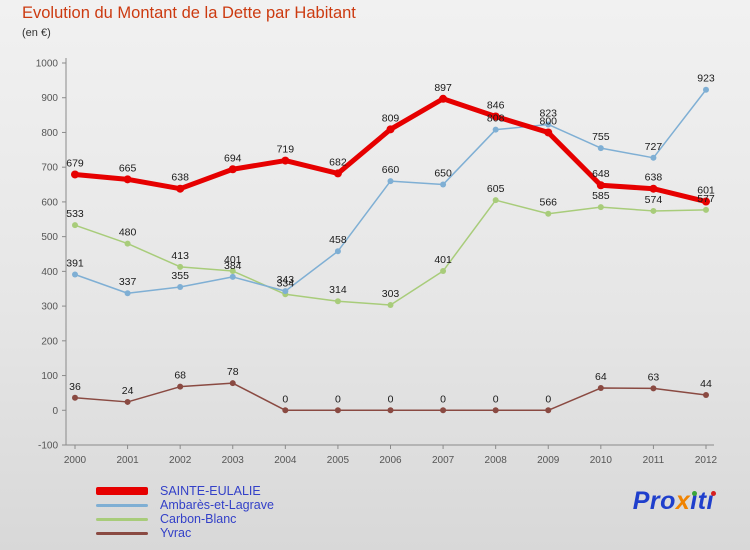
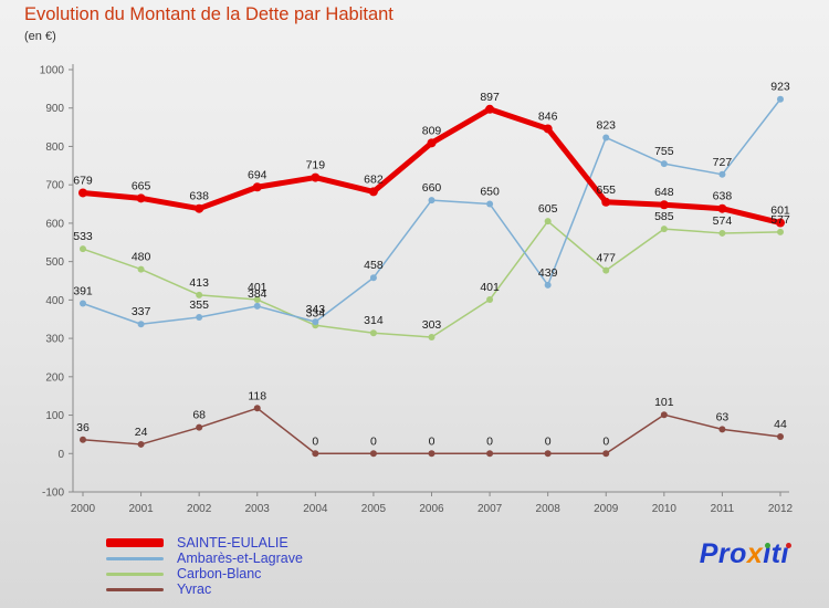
Yvrac/2003: 78 -> 118
Ambarès-et-Lagrave/2008: 808 -> 439
SAINTE-EULALIE/2009: 800 -> 655
Carbon-Blanc/2009: 566 -> 477
Yvrac/2010: 64 -> 101
